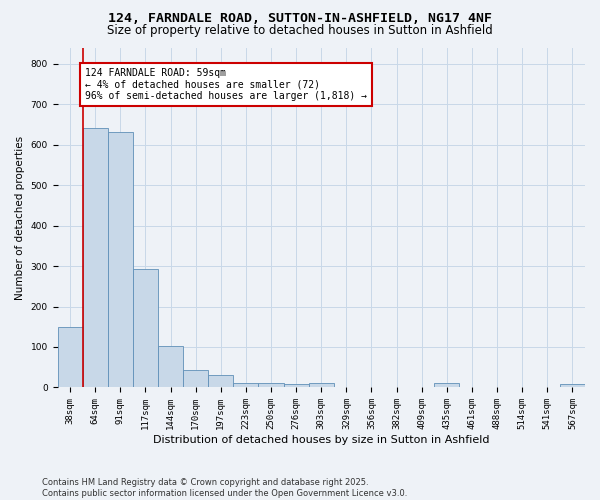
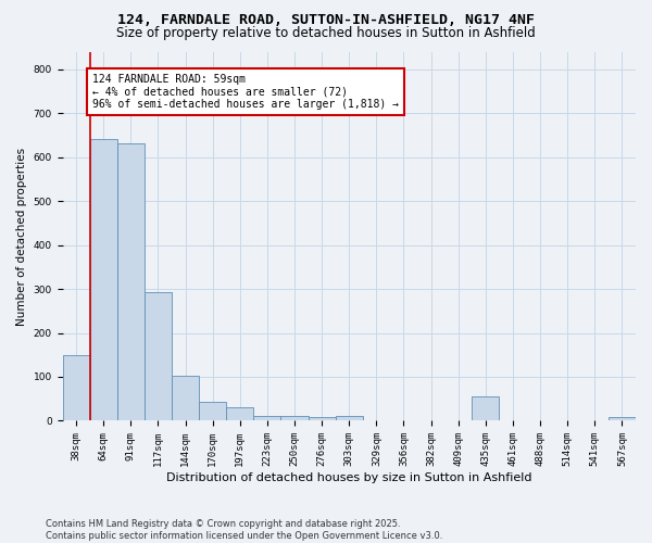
435sqm: 10 -> 55
